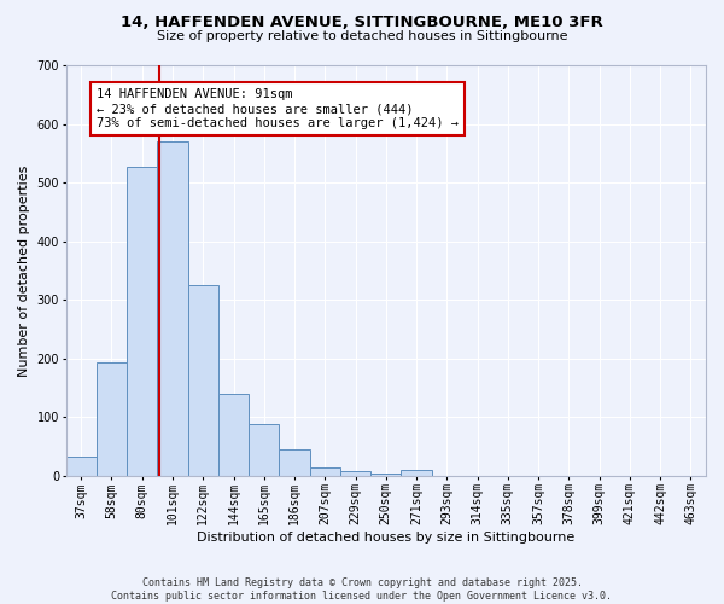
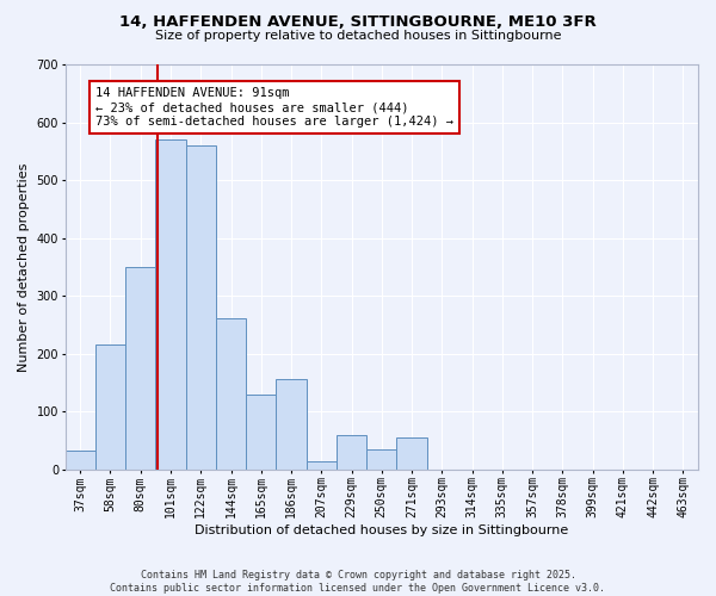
58sqm: 193 -> 215
80sqm: 527 -> 350
122sqm: 325 -> 560
144sqm: 140 -> 260
165sqm: 87 -> 130
186sqm: 45 -> 155
229sqm: 8 -> 60
250sqm: 4 -> 35
271sqm: 10 -> 55
